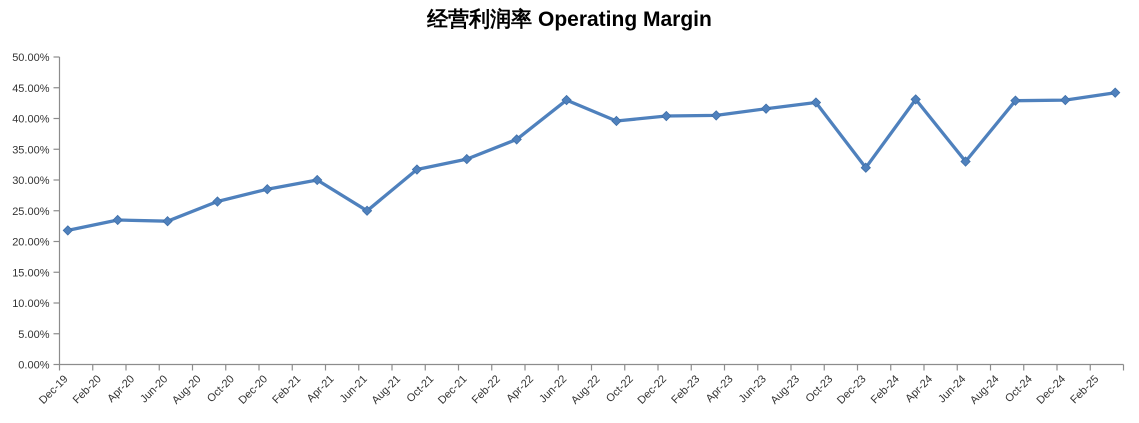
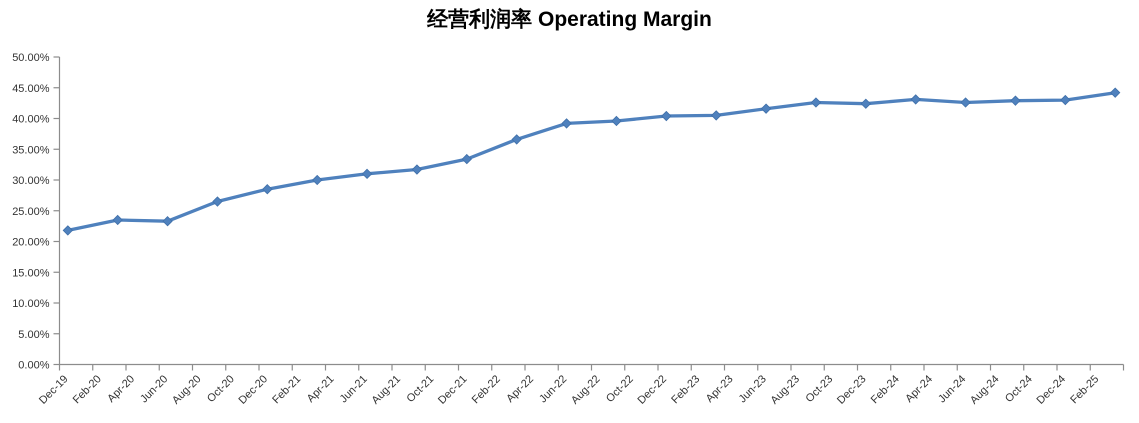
Jun-21: 25% -> 31%
Jun-22: 43% -> 39%
Dec-23: 32% -> 42%
Jun-24: 33% -> 43%
